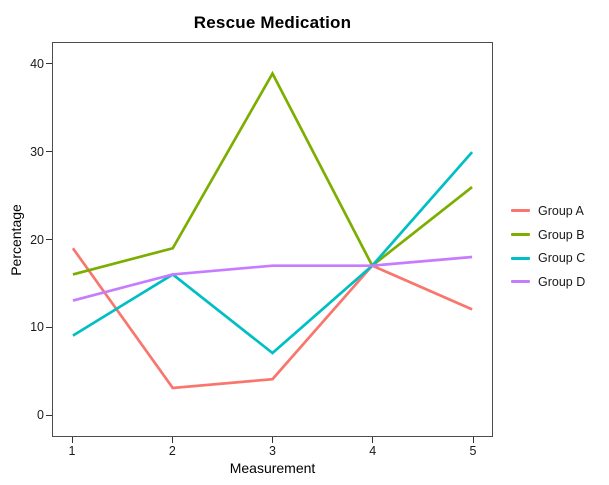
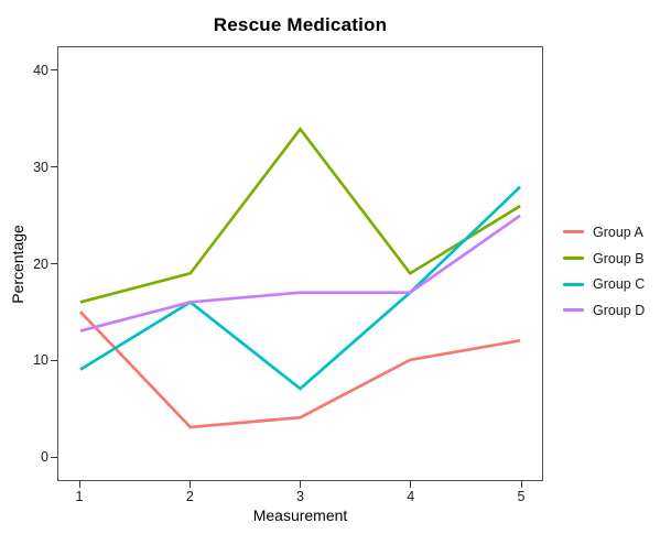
Group A/1: 19 -> 15
Group B/3: 39 -> 34
Group A/4: 17 -> 10
Group B/4: 17 -> 19
Group C/5: 30 -> 28
Group D/5: 18 -> 25
